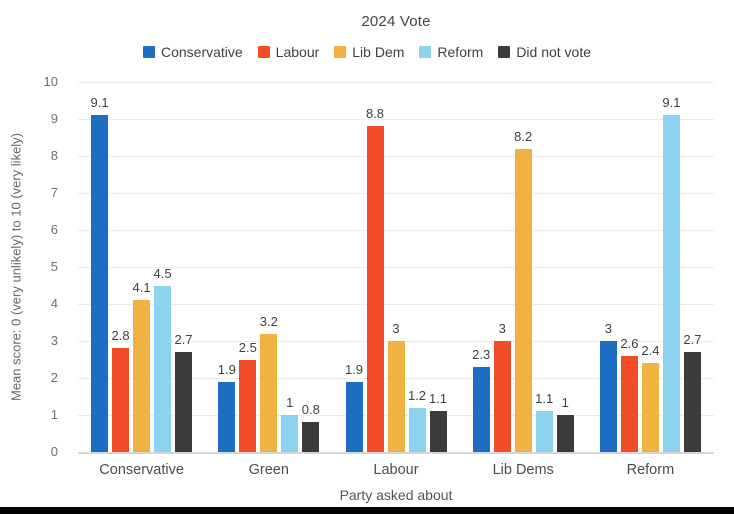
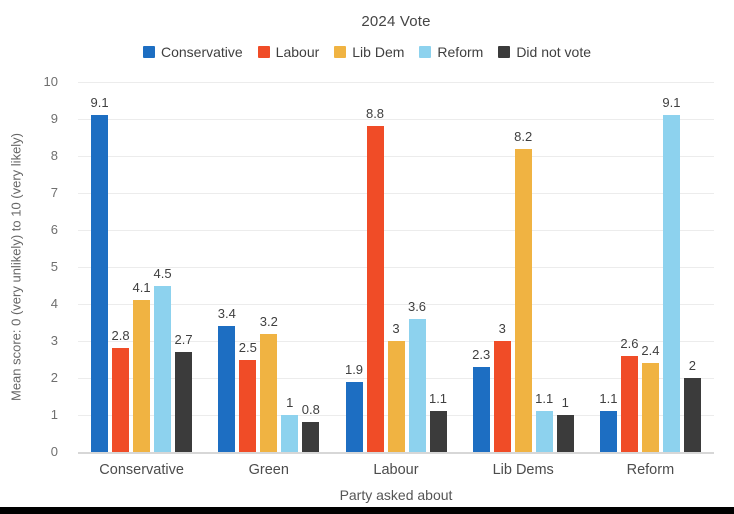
Conservative/Green: 1.9 -> 3.4
Reform/Labour: 1.2 -> 3.6
Conservative/Reform: 3 -> 1.1
Did not vote/Reform: 2.7 -> 2
